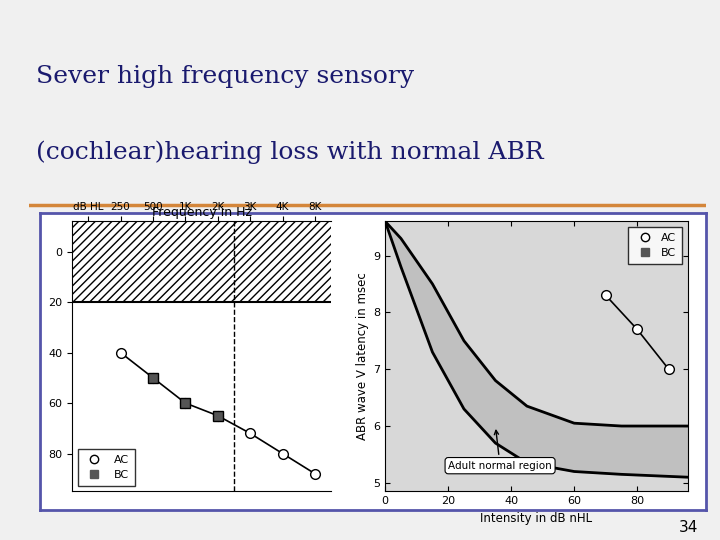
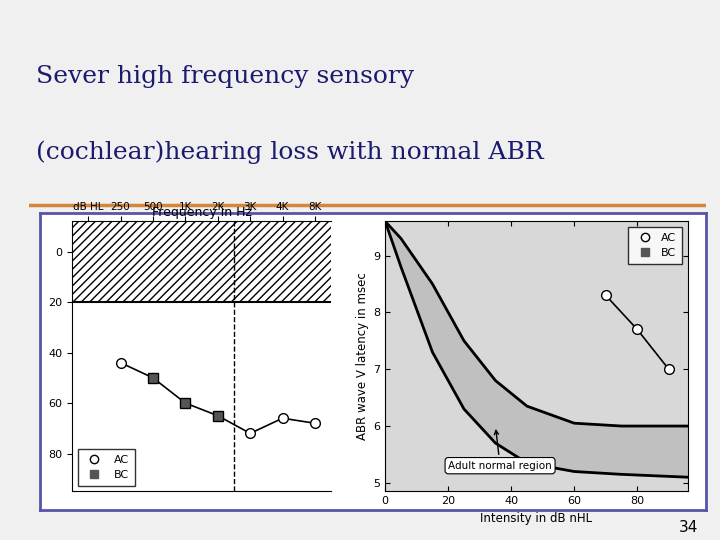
Frequency in Hz/AC/250: 40 -> 44
Frequency in Hz/AC/4K: 80 -> 66
Frequency in Hz/AC/8K: 88 -> 68
